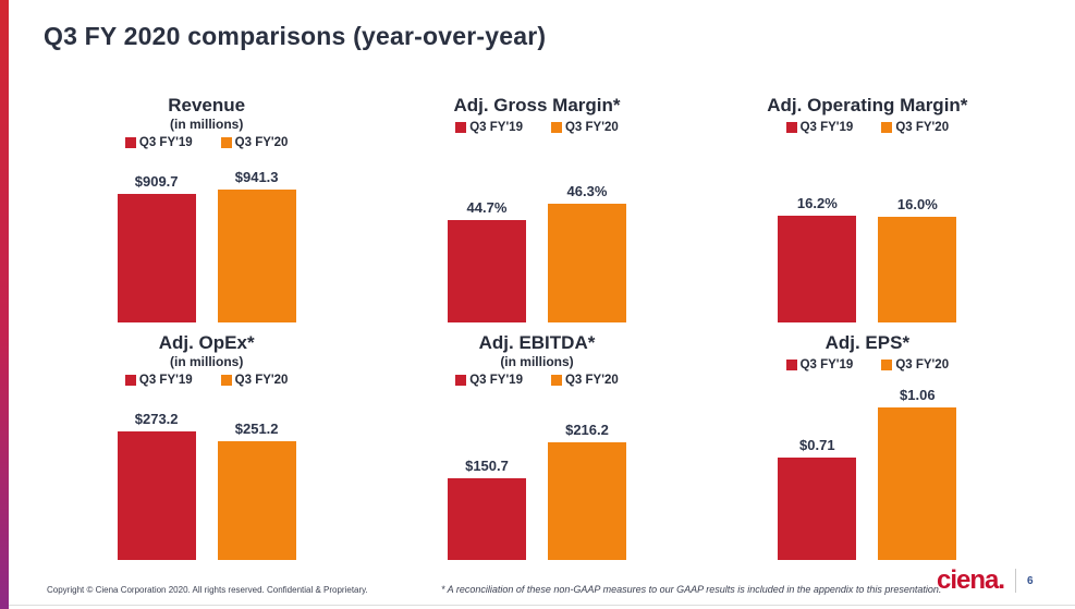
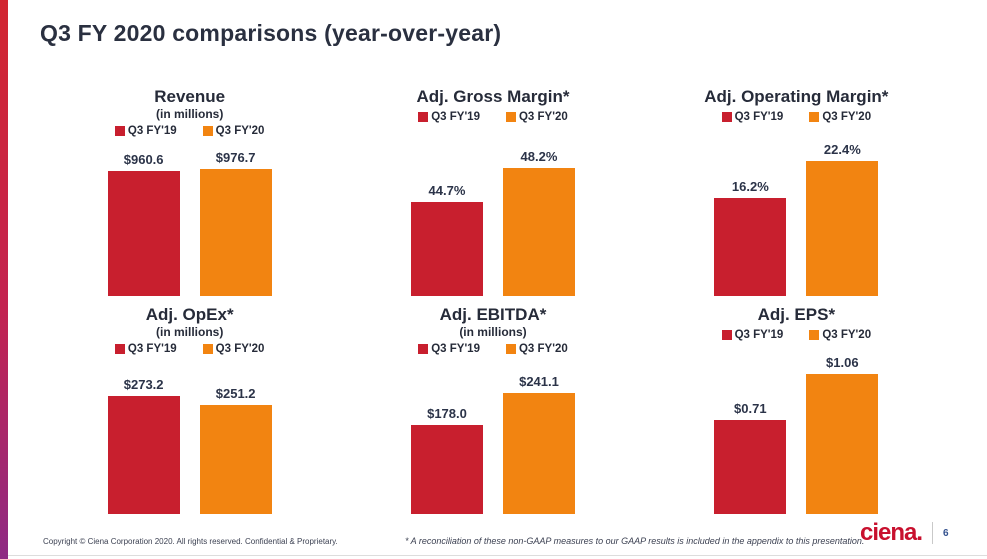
Revenue/Q3 FY'19: $909.7 -> $960.6
Revenue/Q3 FY'20: $941.3 -> $976.7
Adj. Gross Margin*/Q3 FY'20: 46.3% -> 48.2%
Adj. Operating Margin*/Q3 FY'20: 16.0% -> 22.4%
Adj. EBITDA*/Q3 FY'19: $150.7 -> $178.0
Adj. EBITDA*/Q3 FY'20: $216.2 -> $241.1
